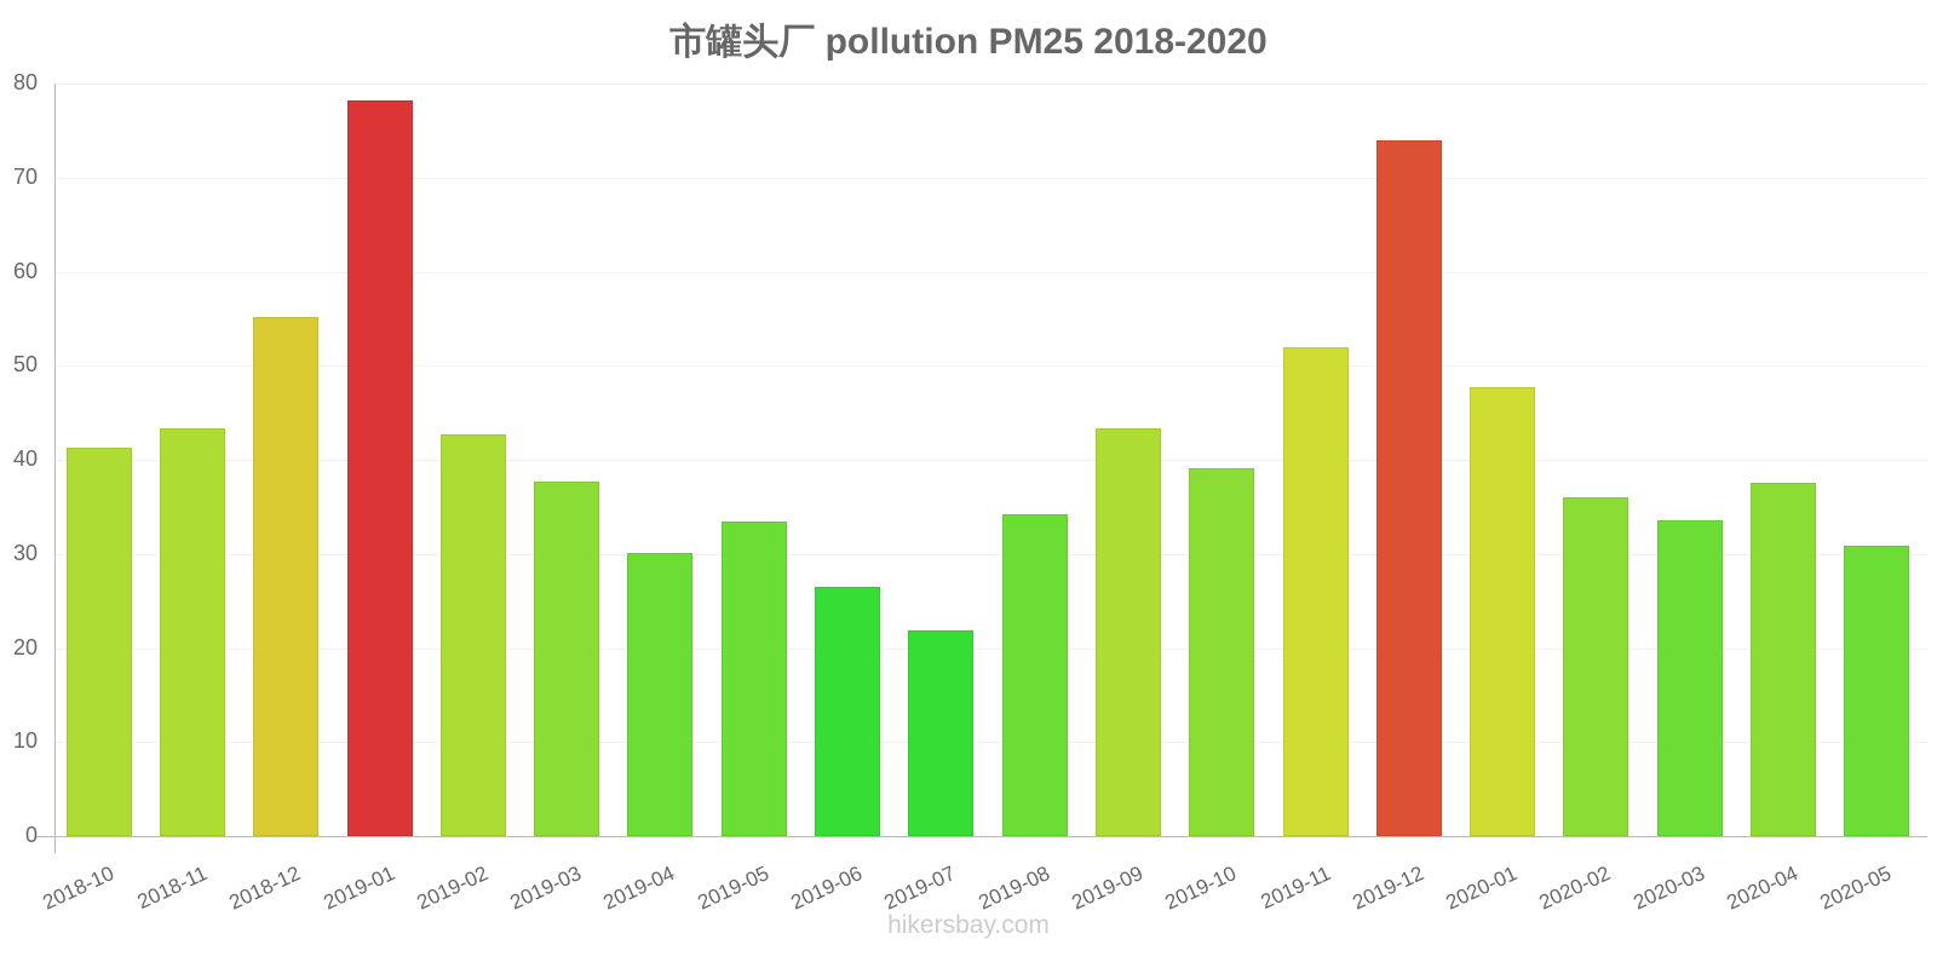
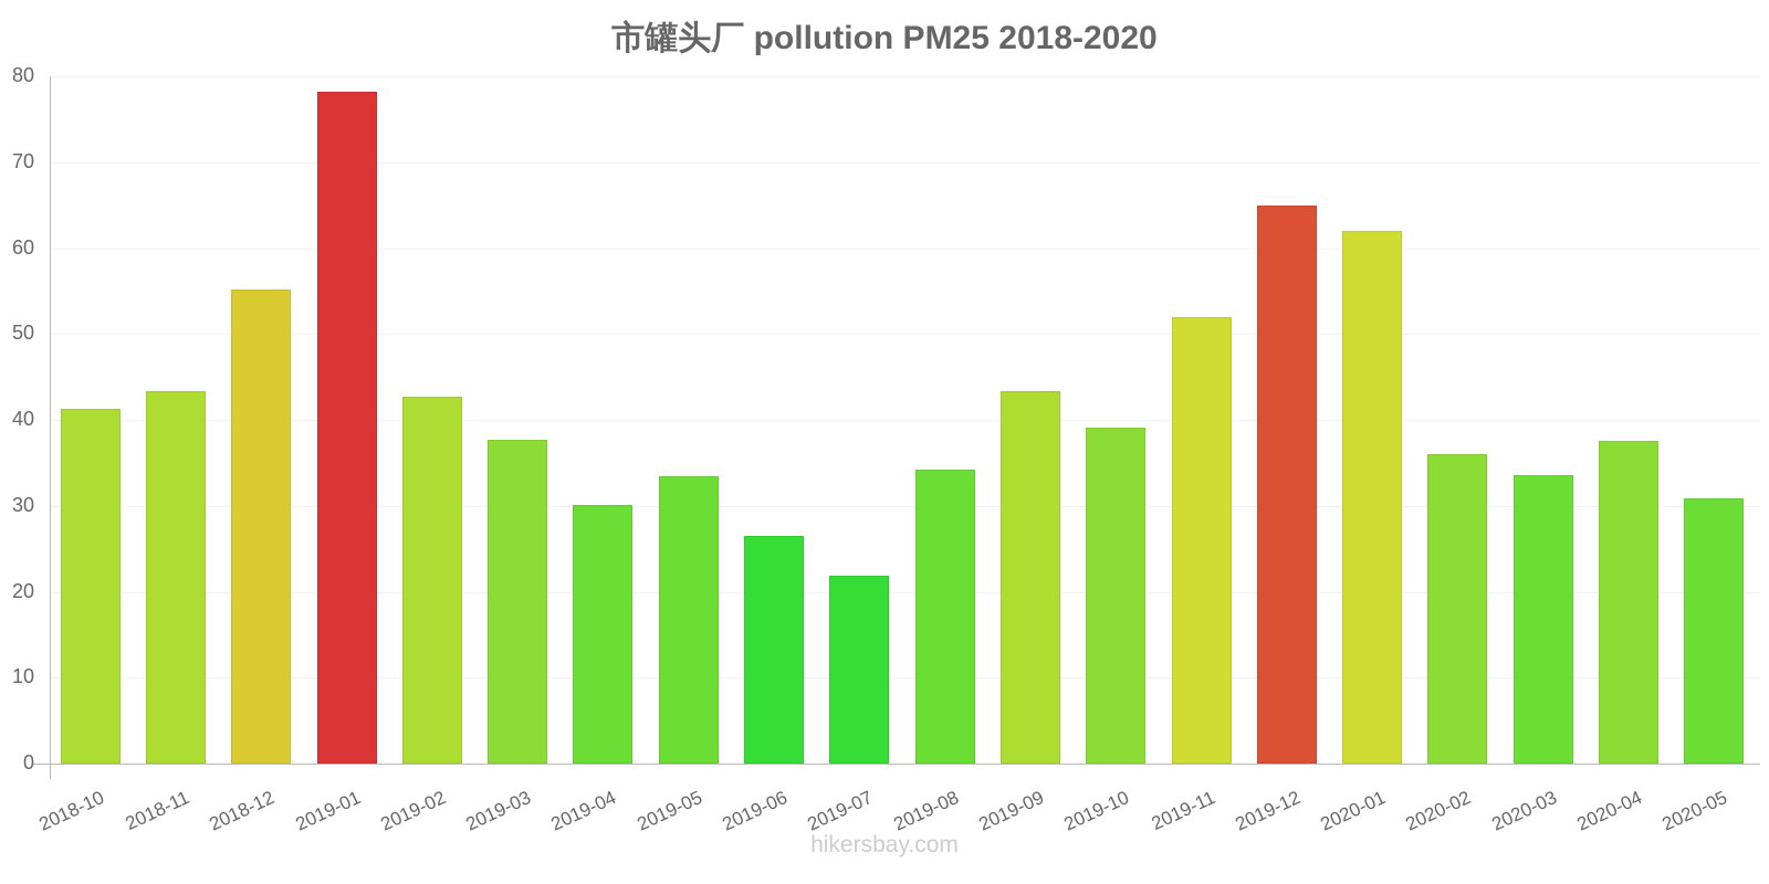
2019-12: 74 -> 65
2020-01: 48 -> 62
